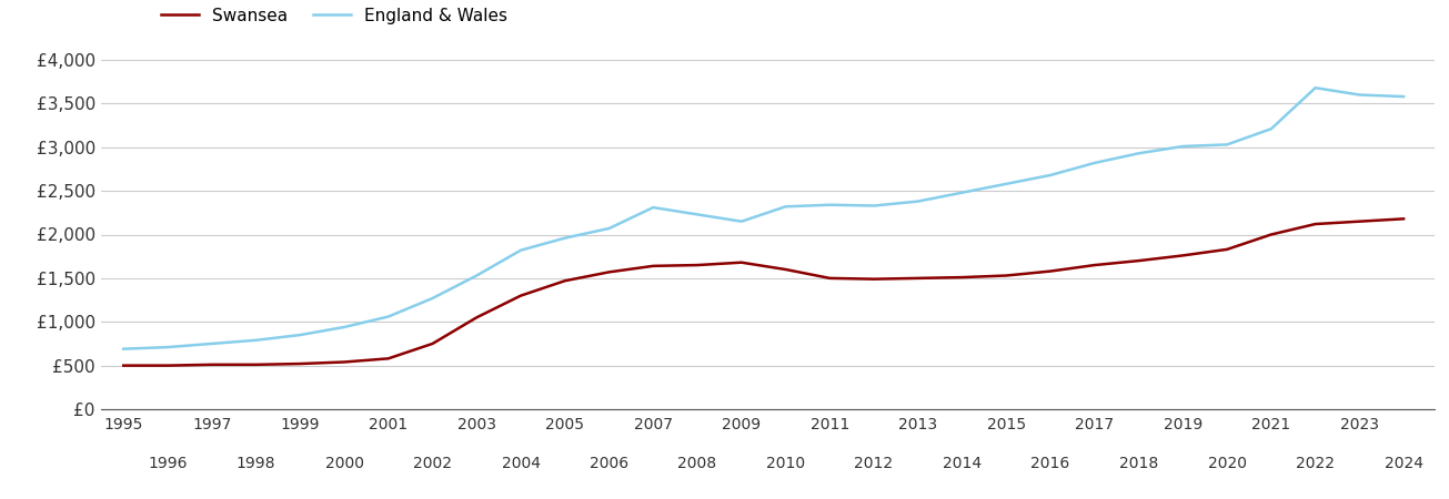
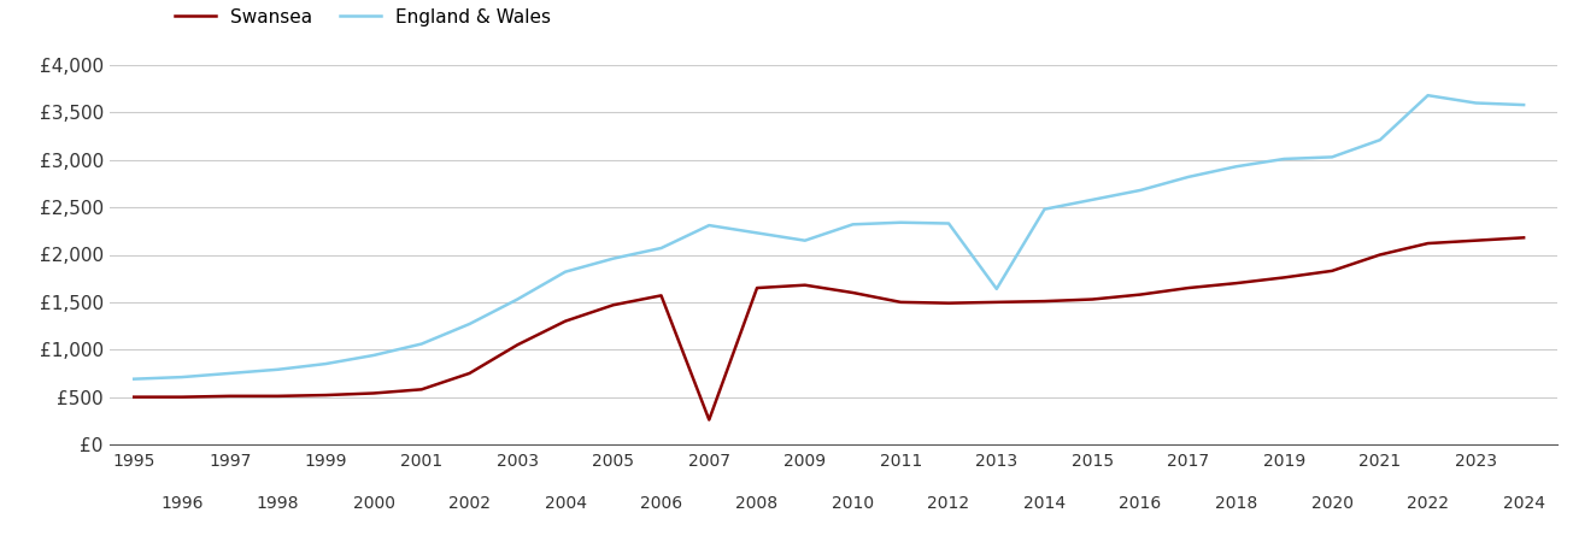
Swansea/2007: £1,640 -> £260
England & Wales/2013: £2,380 -> £1,640
